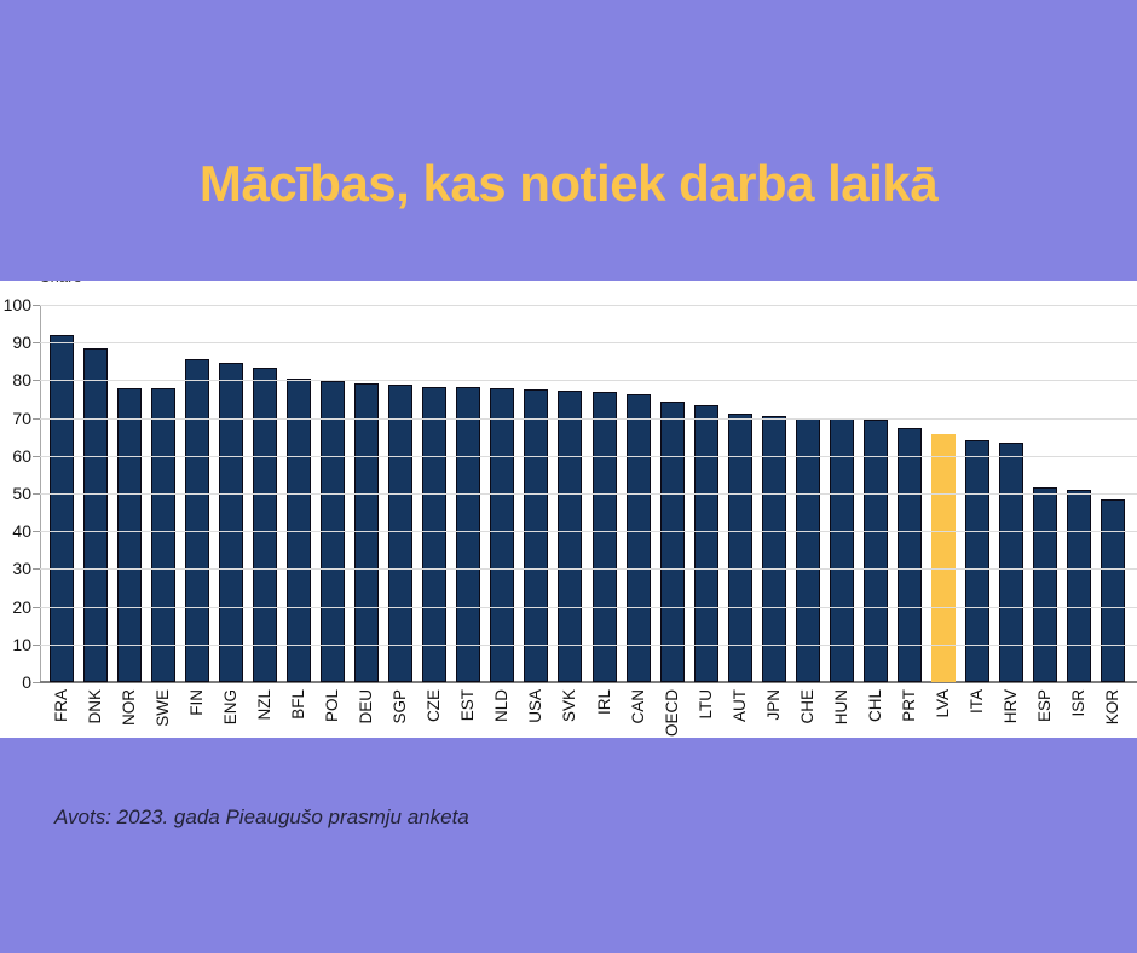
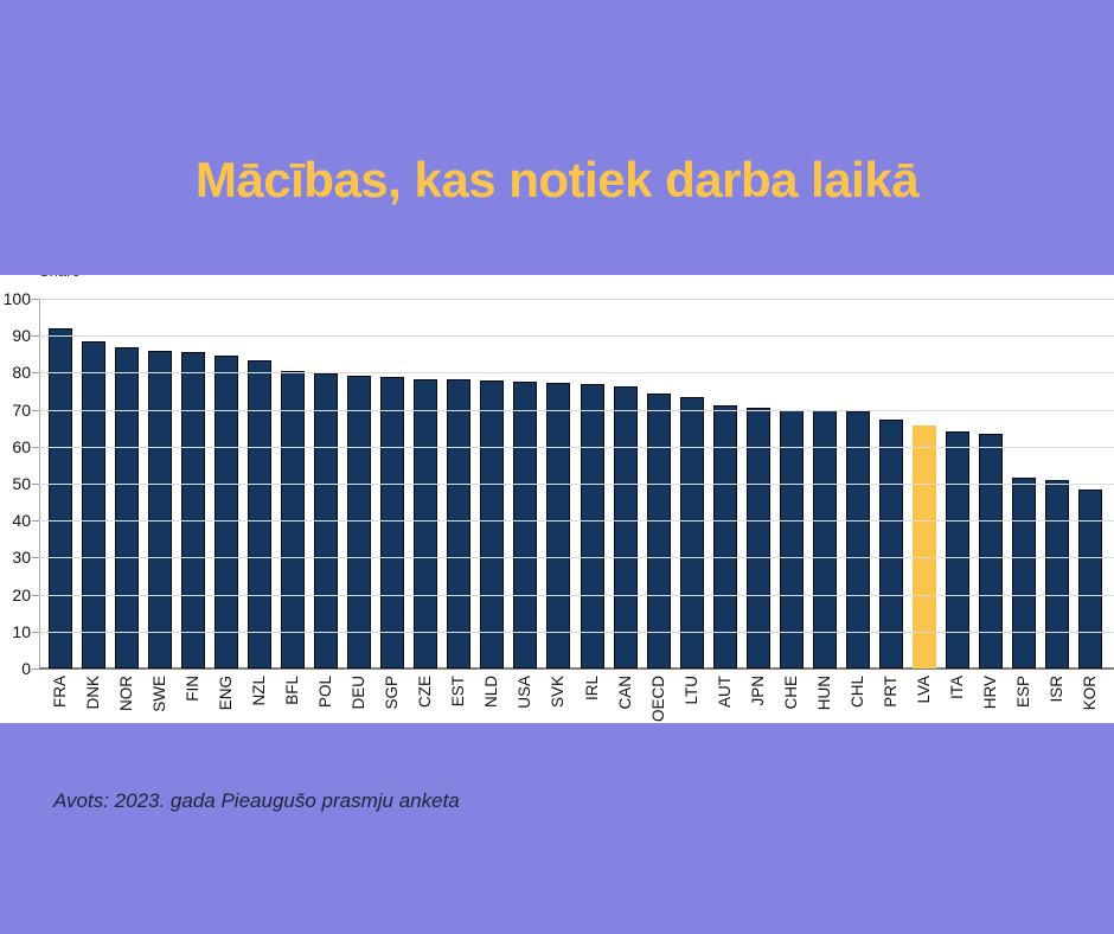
NOR: 78 -> 87
SWE: 78 -> 86
